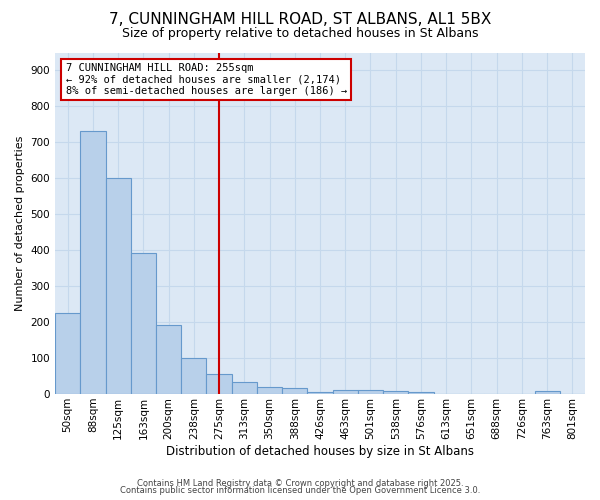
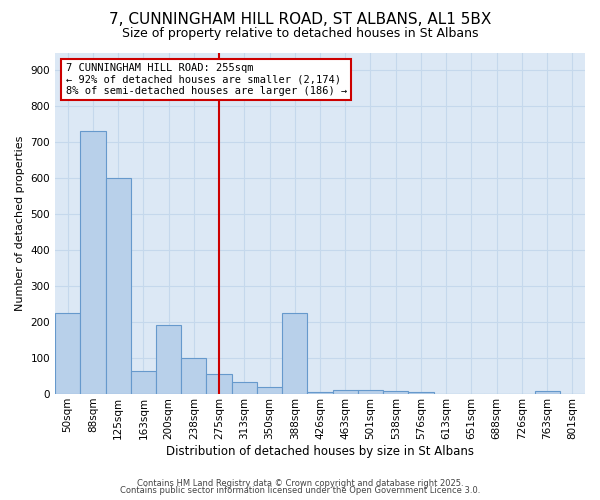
163sqm: 393 -> 65
388sqm: 18 -> 225
